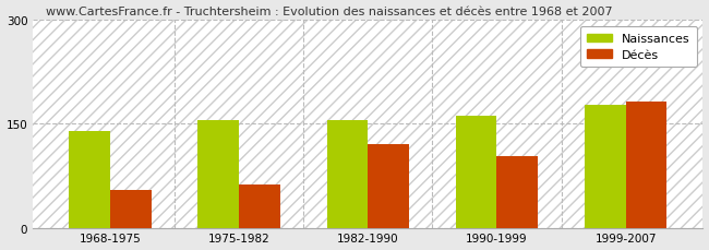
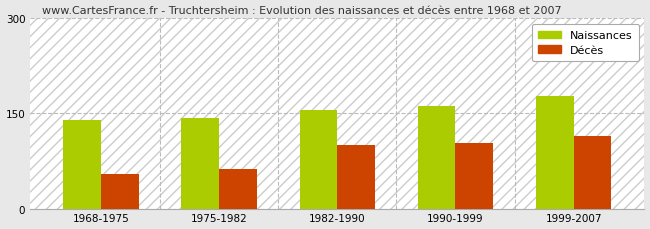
Naissances/1975-1982: 156 -> 142
Décès/1982-1990: 120 -> 100
Décès/1999-2007: 182 -> 115
